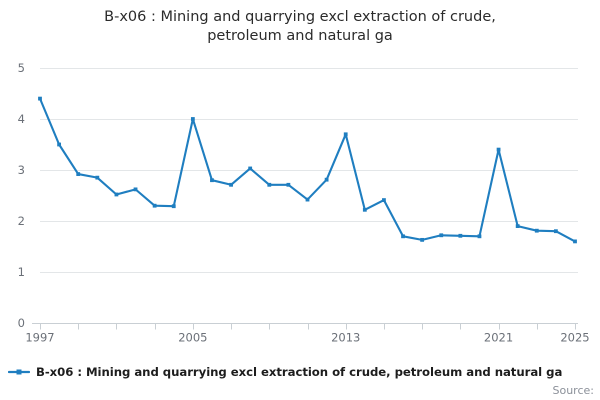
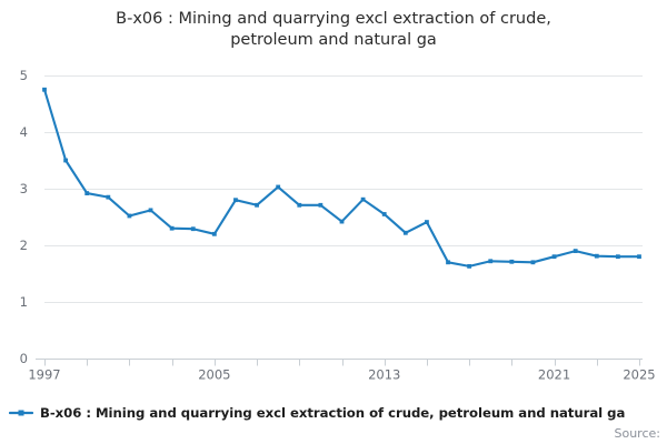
1997: 4.4 -> 4.8
2005: 4.0 -> 2.2
2013: 3.7 -> 2.5
2021: 3.4 -> 1.8
2025: 1.6 -> 1.8
